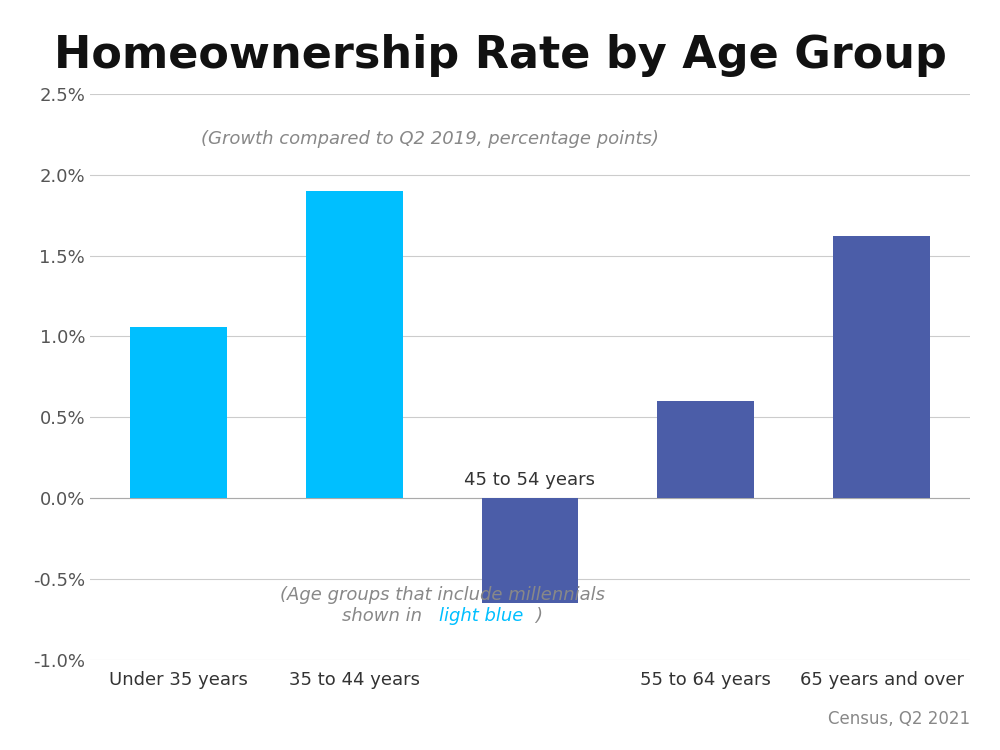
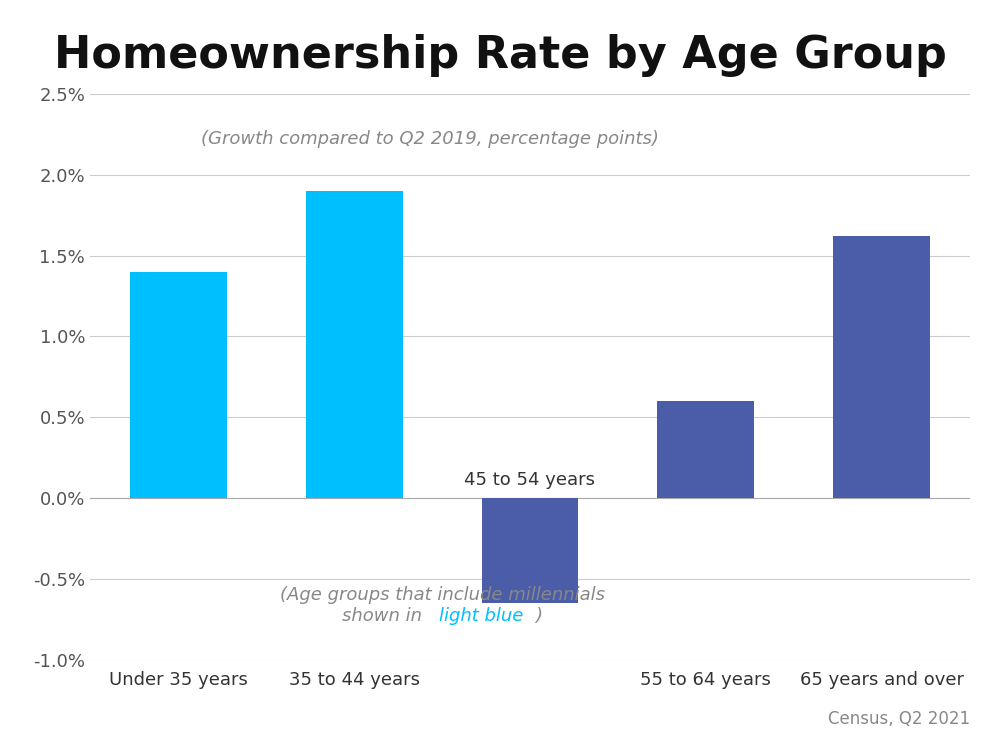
Under 35 years: 1.06% -> 1.40%
